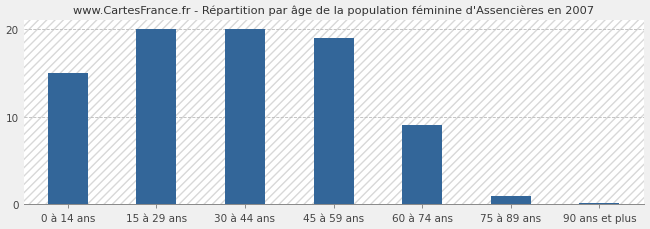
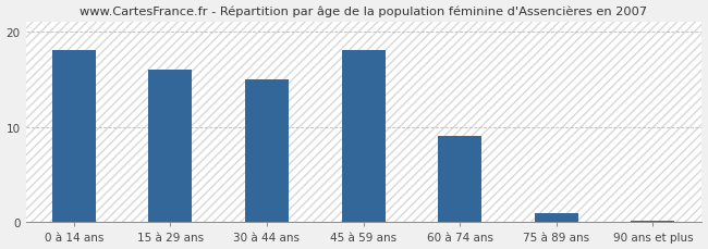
0 à 14 ans: 15.0 -> 18.0
15 à 29 ans: 20.0 -> 16.0
30 à 44 ans: 20.0 -> 15.0
45 à 59 ans: 19.0 -> 18.0
